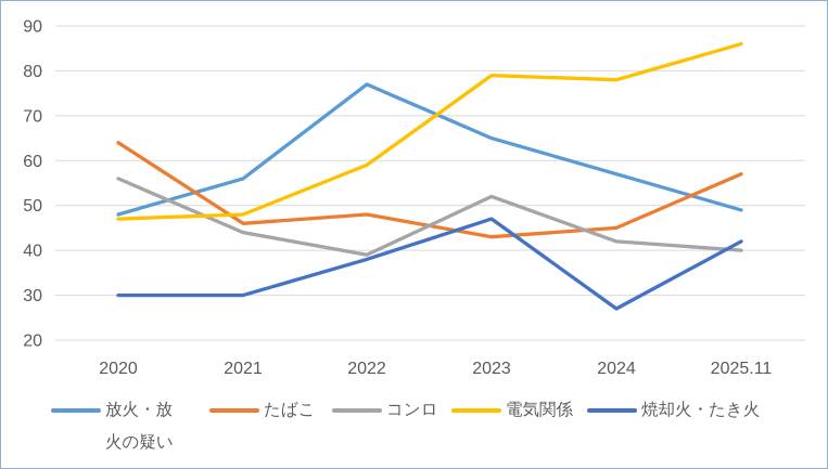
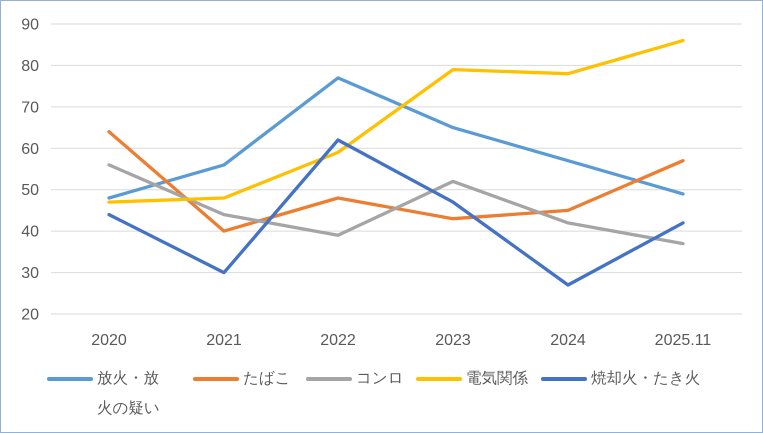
焼却火・たき火/2020: 30 -> 44
たばこ/2021: 46 -> 40
焼却火・たき火/2022: 38 -> 62
コンロ/2025.11: 40 -> 37
